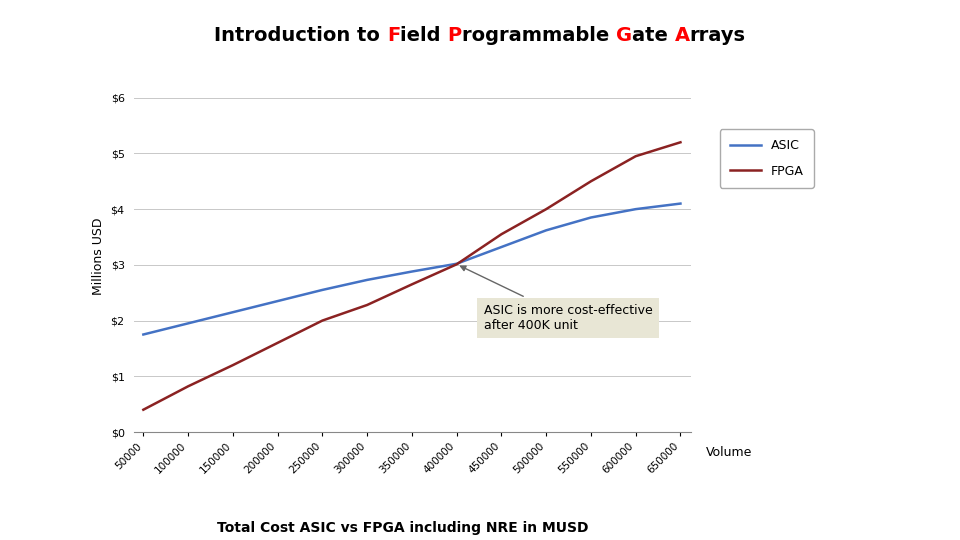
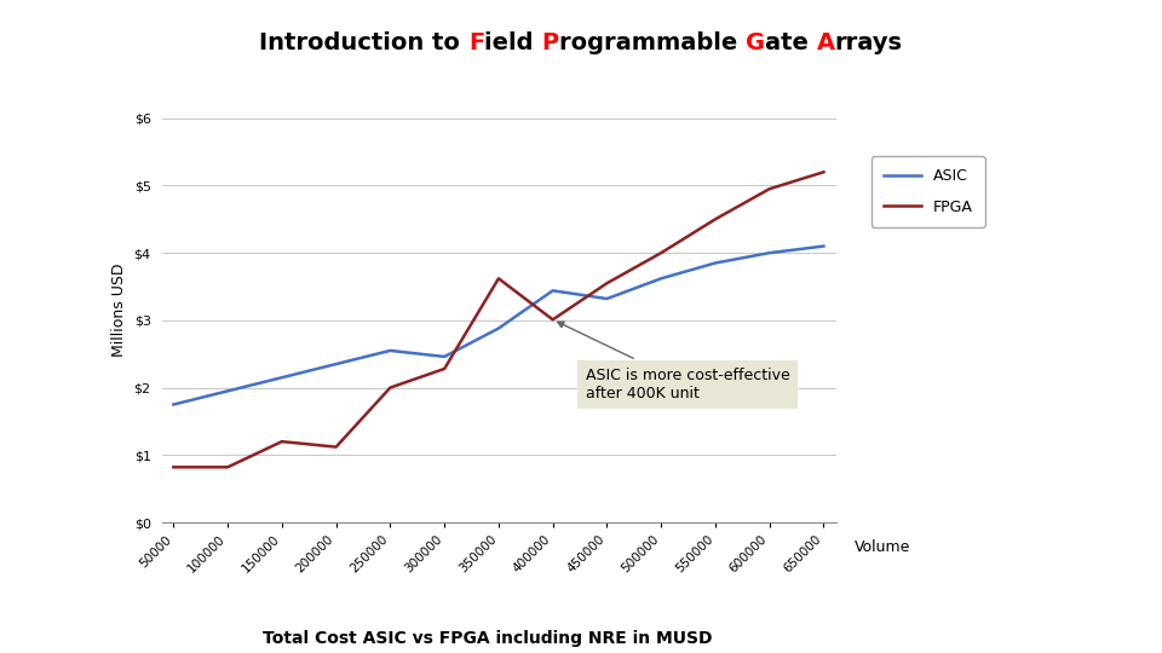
FPGA/50000: $0.40 -> $0.82
FPGA/200000: $1.60 -> $1.12
ASIC/300000: $2.73 -> $2.46
FPGA/350000: $2.65 -> $3.62
ASIC/400000: $3.02 -> $3.44
